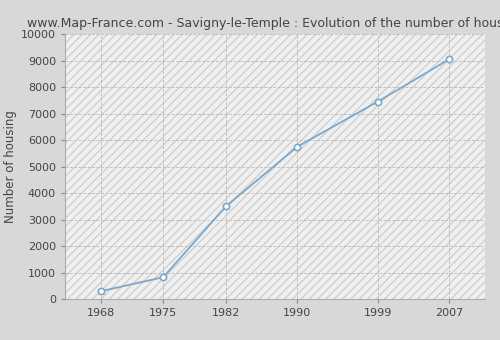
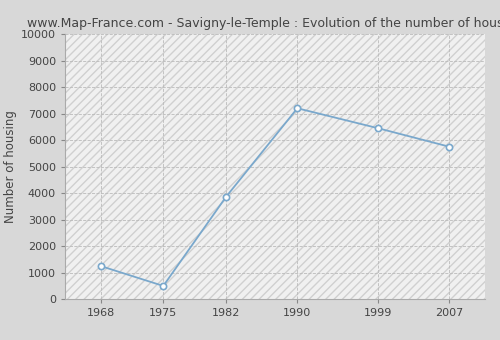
1968: 300 -> 1250
1975: 830 -> 500
1982: 3500 -> 3850
1990: 5750 -> 7200
1999: 7450 -> 6450
2007: 9050 -> 5750
